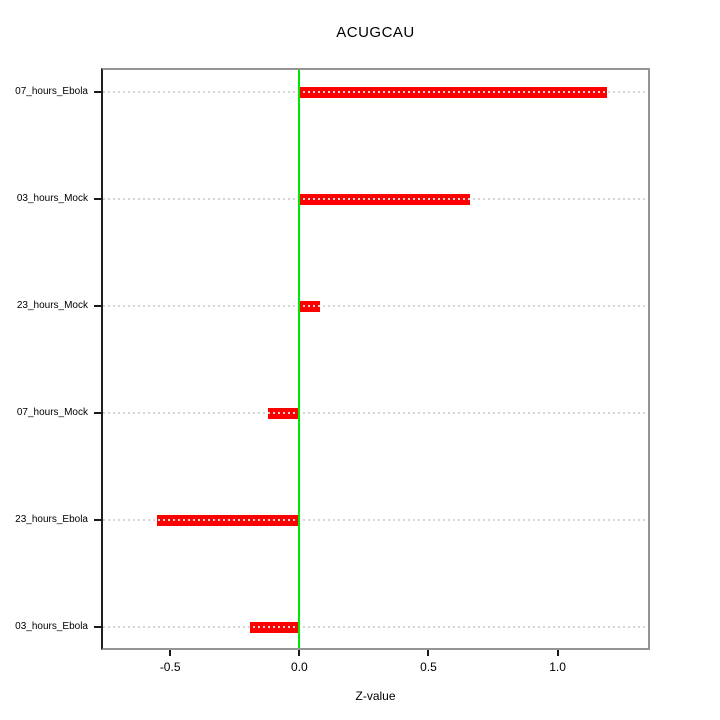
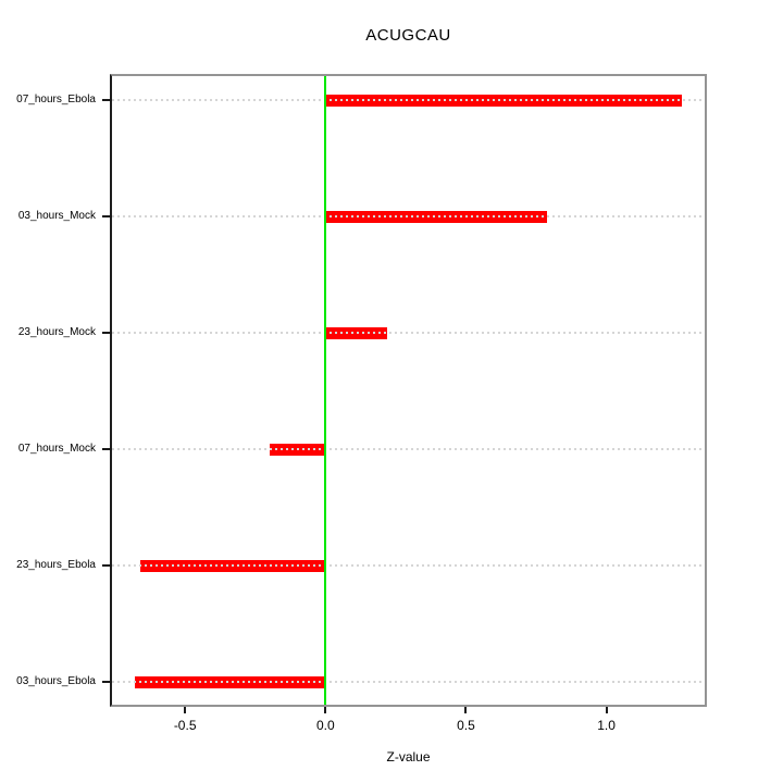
07_hours_Ebola: 1.19 -> 1.27
03_hours_Mock: 0.66 -> 0.79
23_hours_Mock: 0.08 -> 0.22
07_hours_Mock: -0.12 -> -0.20
23_hours_Ebola: -0.55 -> -0.66
03_hours_Ebola: -0.19 -> -0.68
